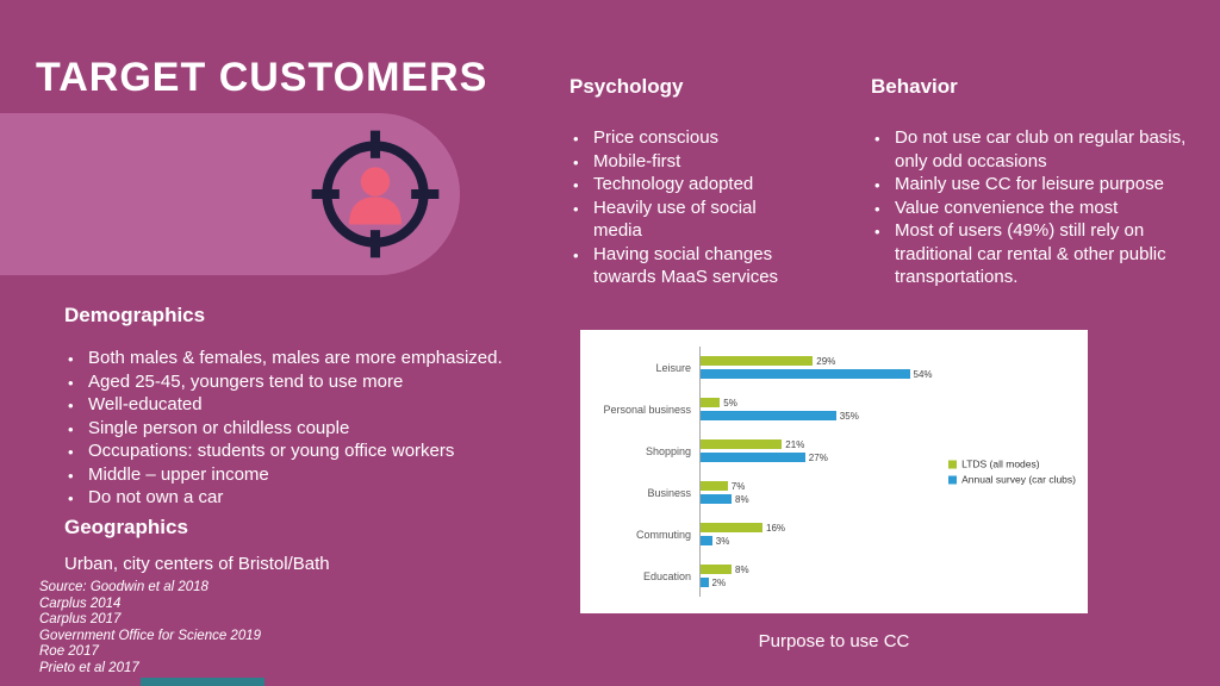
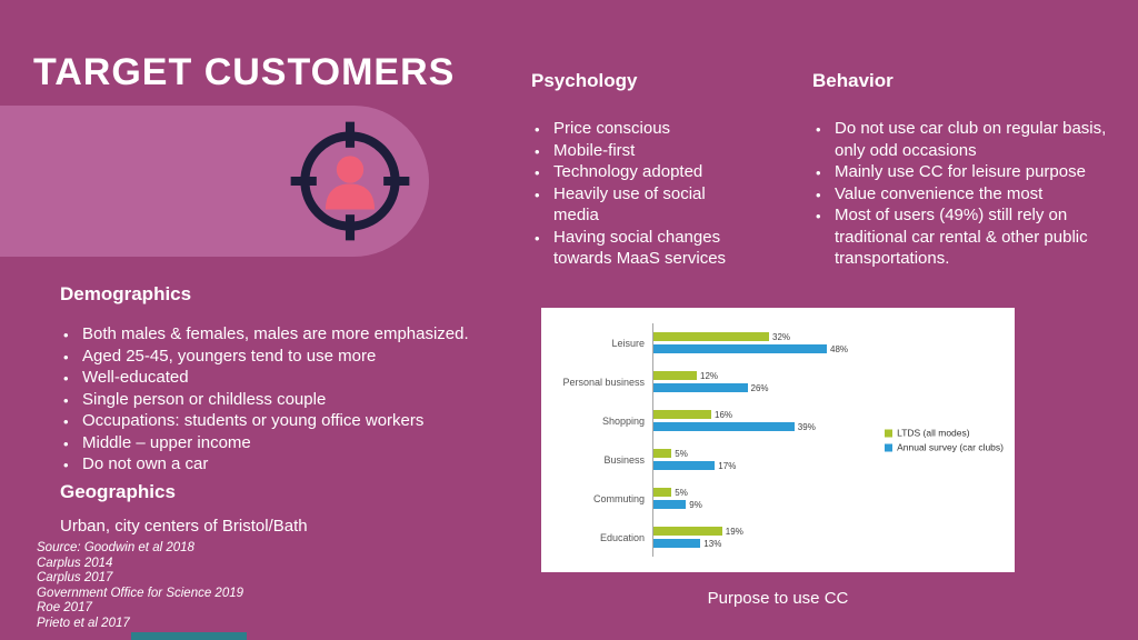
LTDS (all modes)/Leisure: 29% -> 32%
Annual survey (car clubs)/Leisure: 54% -> 48%
LTDS (all modes)/Personal business: 5% -> 12%
Annual survey (car clubs)/Personal business: 35% -> 26%
LTDS (all modes)/Shopping: 21% -> 16%
Annual survey (car clubs)/Shopping: 27% -> 39%
LTDS (all modes)/Business: 7% -> 5%
Annual survey (car clubs)/Business: 8% -> 17%
LTDS (all modes)/Commuting: 16% -> 5%
Annual survey (car clubs)/Commuting: 3% -> 9%
LTDS (all modes)/Education: 8% -> 19%
Annual survey (car clubs)/Education: 2% -> 13%
